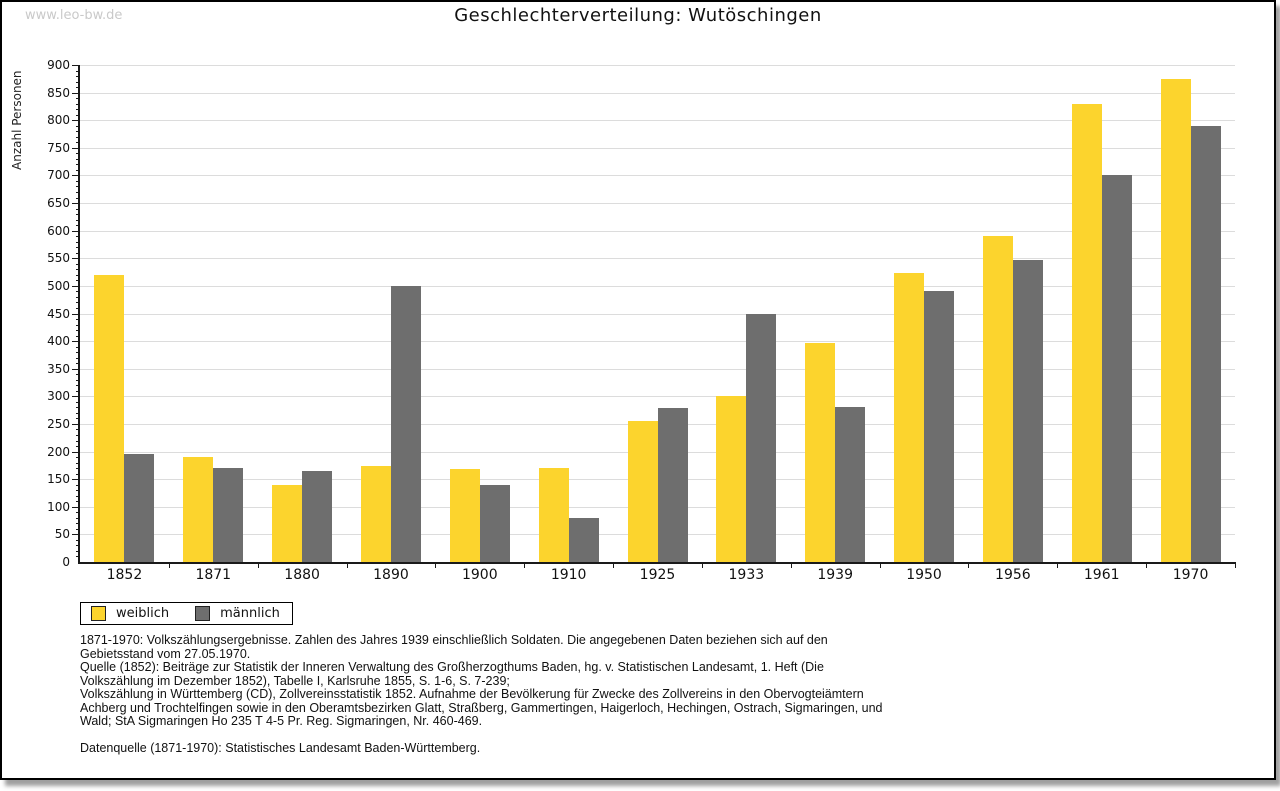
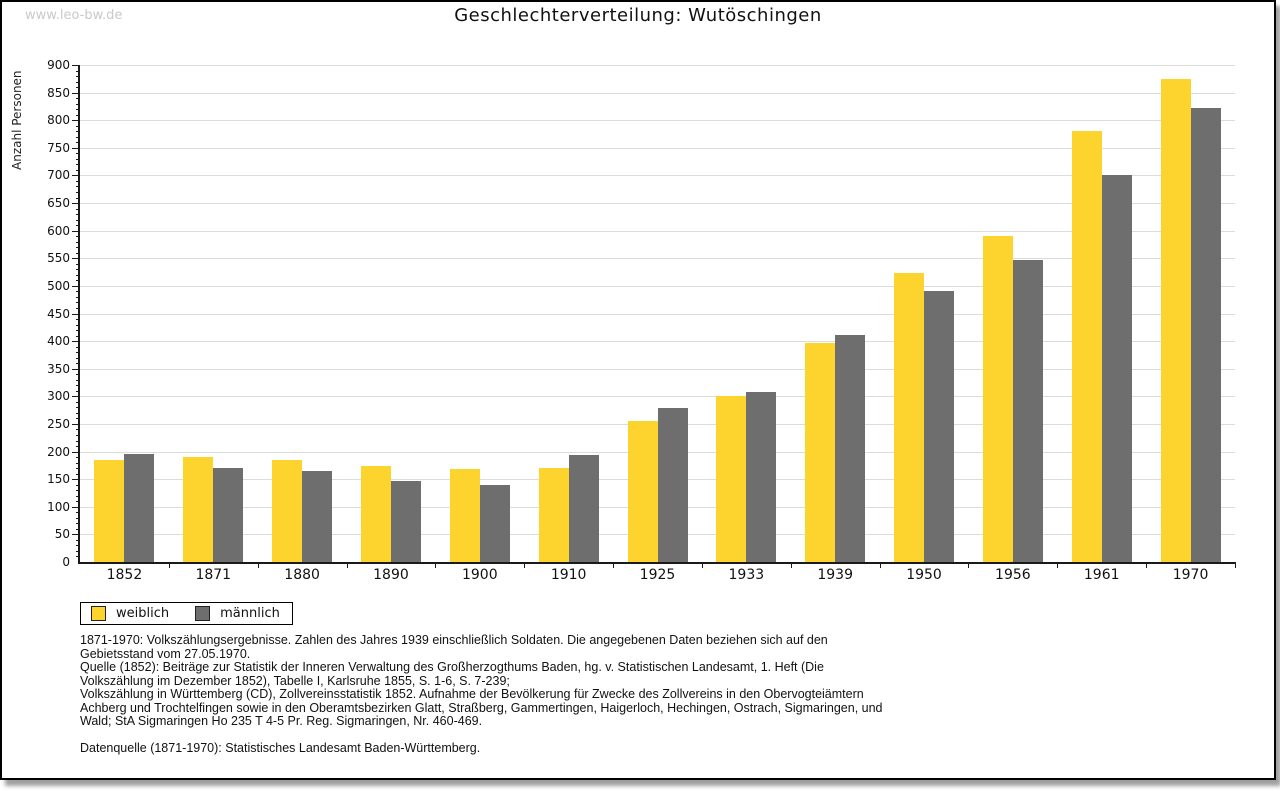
weiblich/1852: 520 -> 180
weiblich/1880: 140 -> 180
männlich/1890: 500 -> 150
männlich/1910: 80 -> 190
männlich/1933: 450 -> 310
männlich/1939: 280 -> 410
weiblich/1961: 830 -> 780
männlich/1970: 790 -> 820
